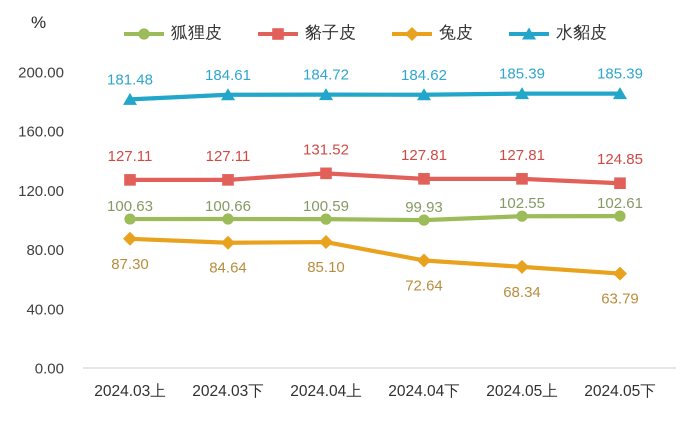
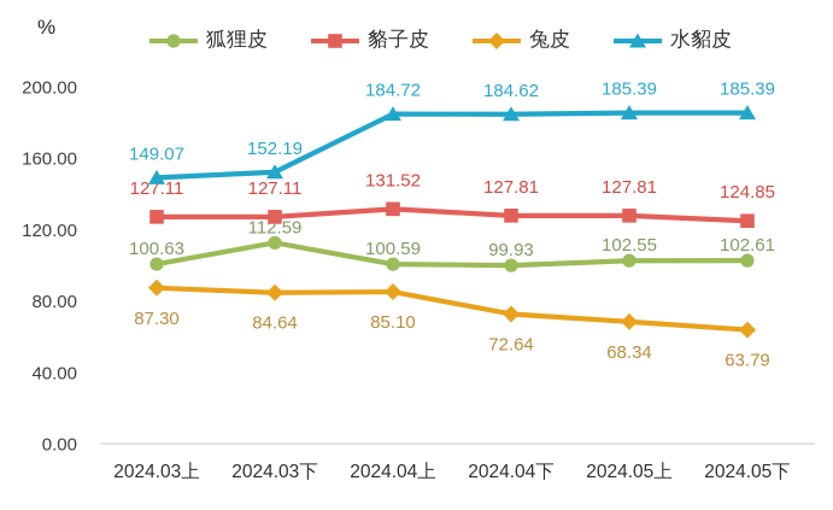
水貂皮/2024.03上: 181.48 -> 149.07
狐狸皮/2024.03下: 100.66 -> 112.59
水貂皮/2024.03下: 184.61 -> 152.19
